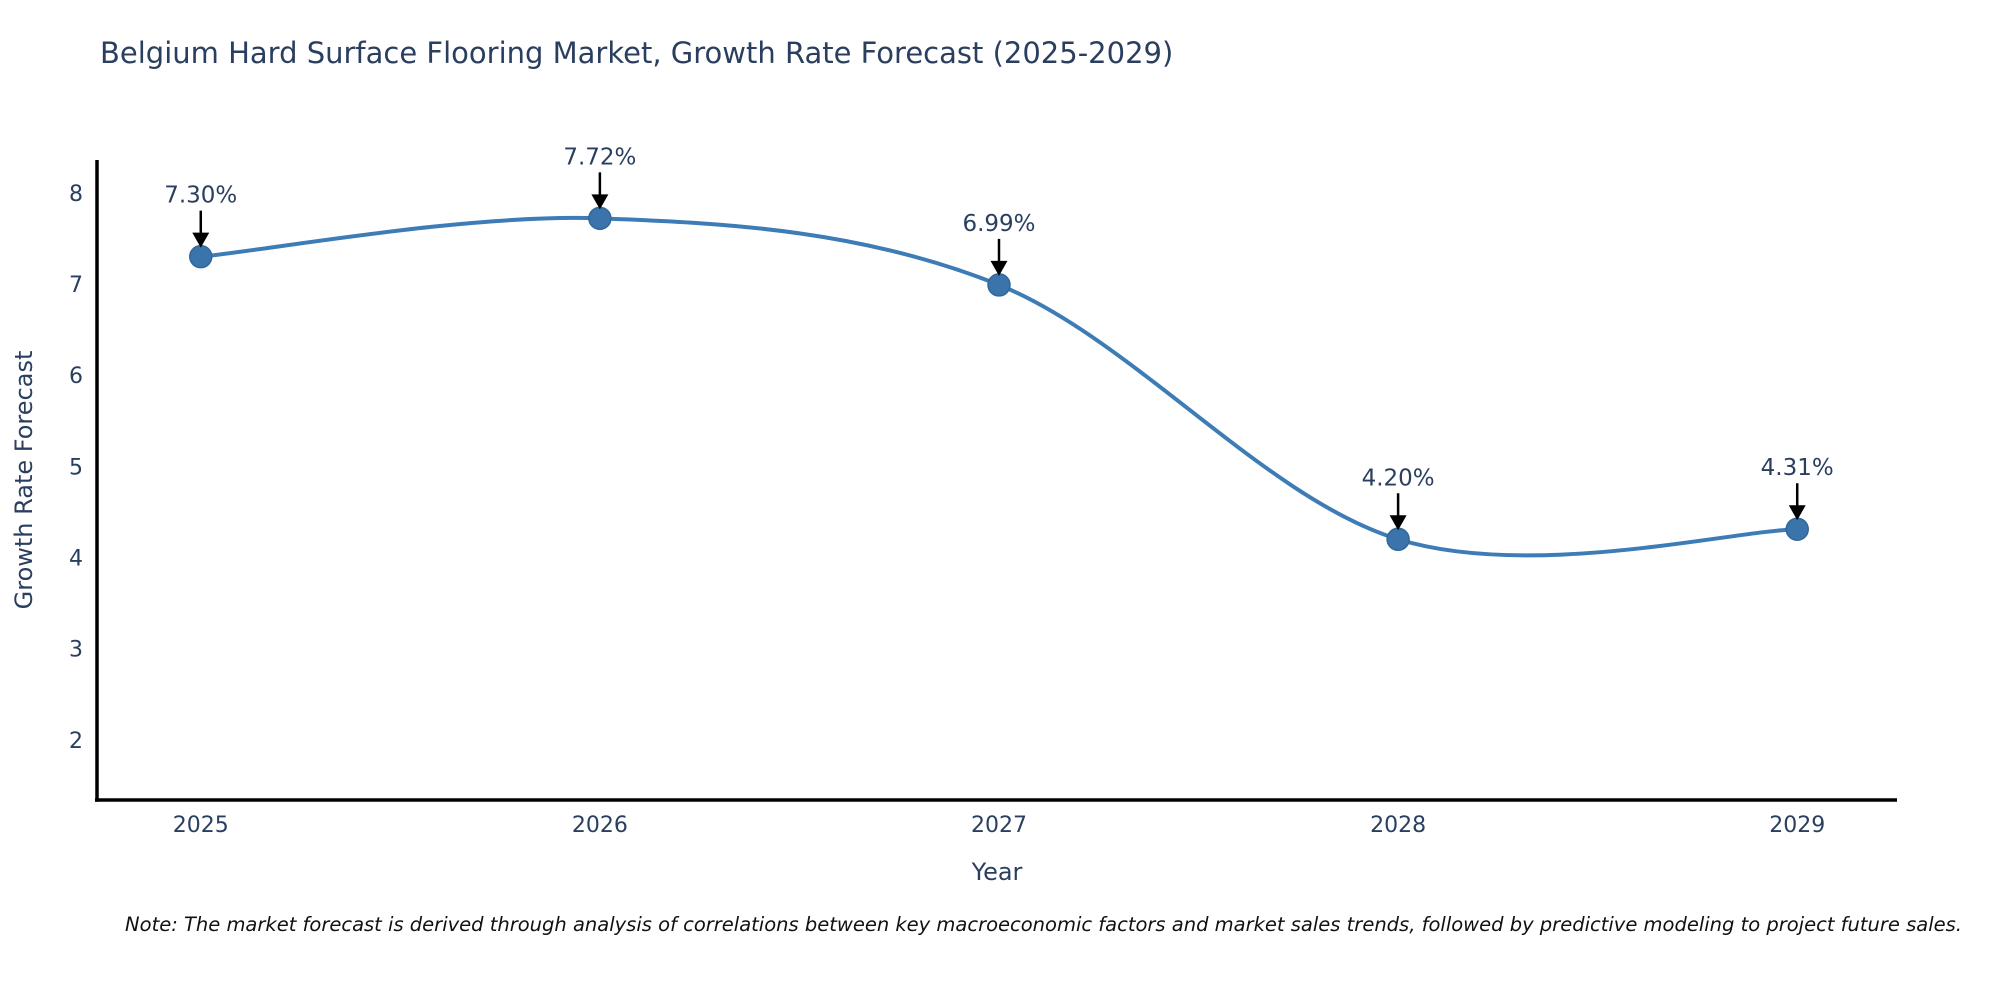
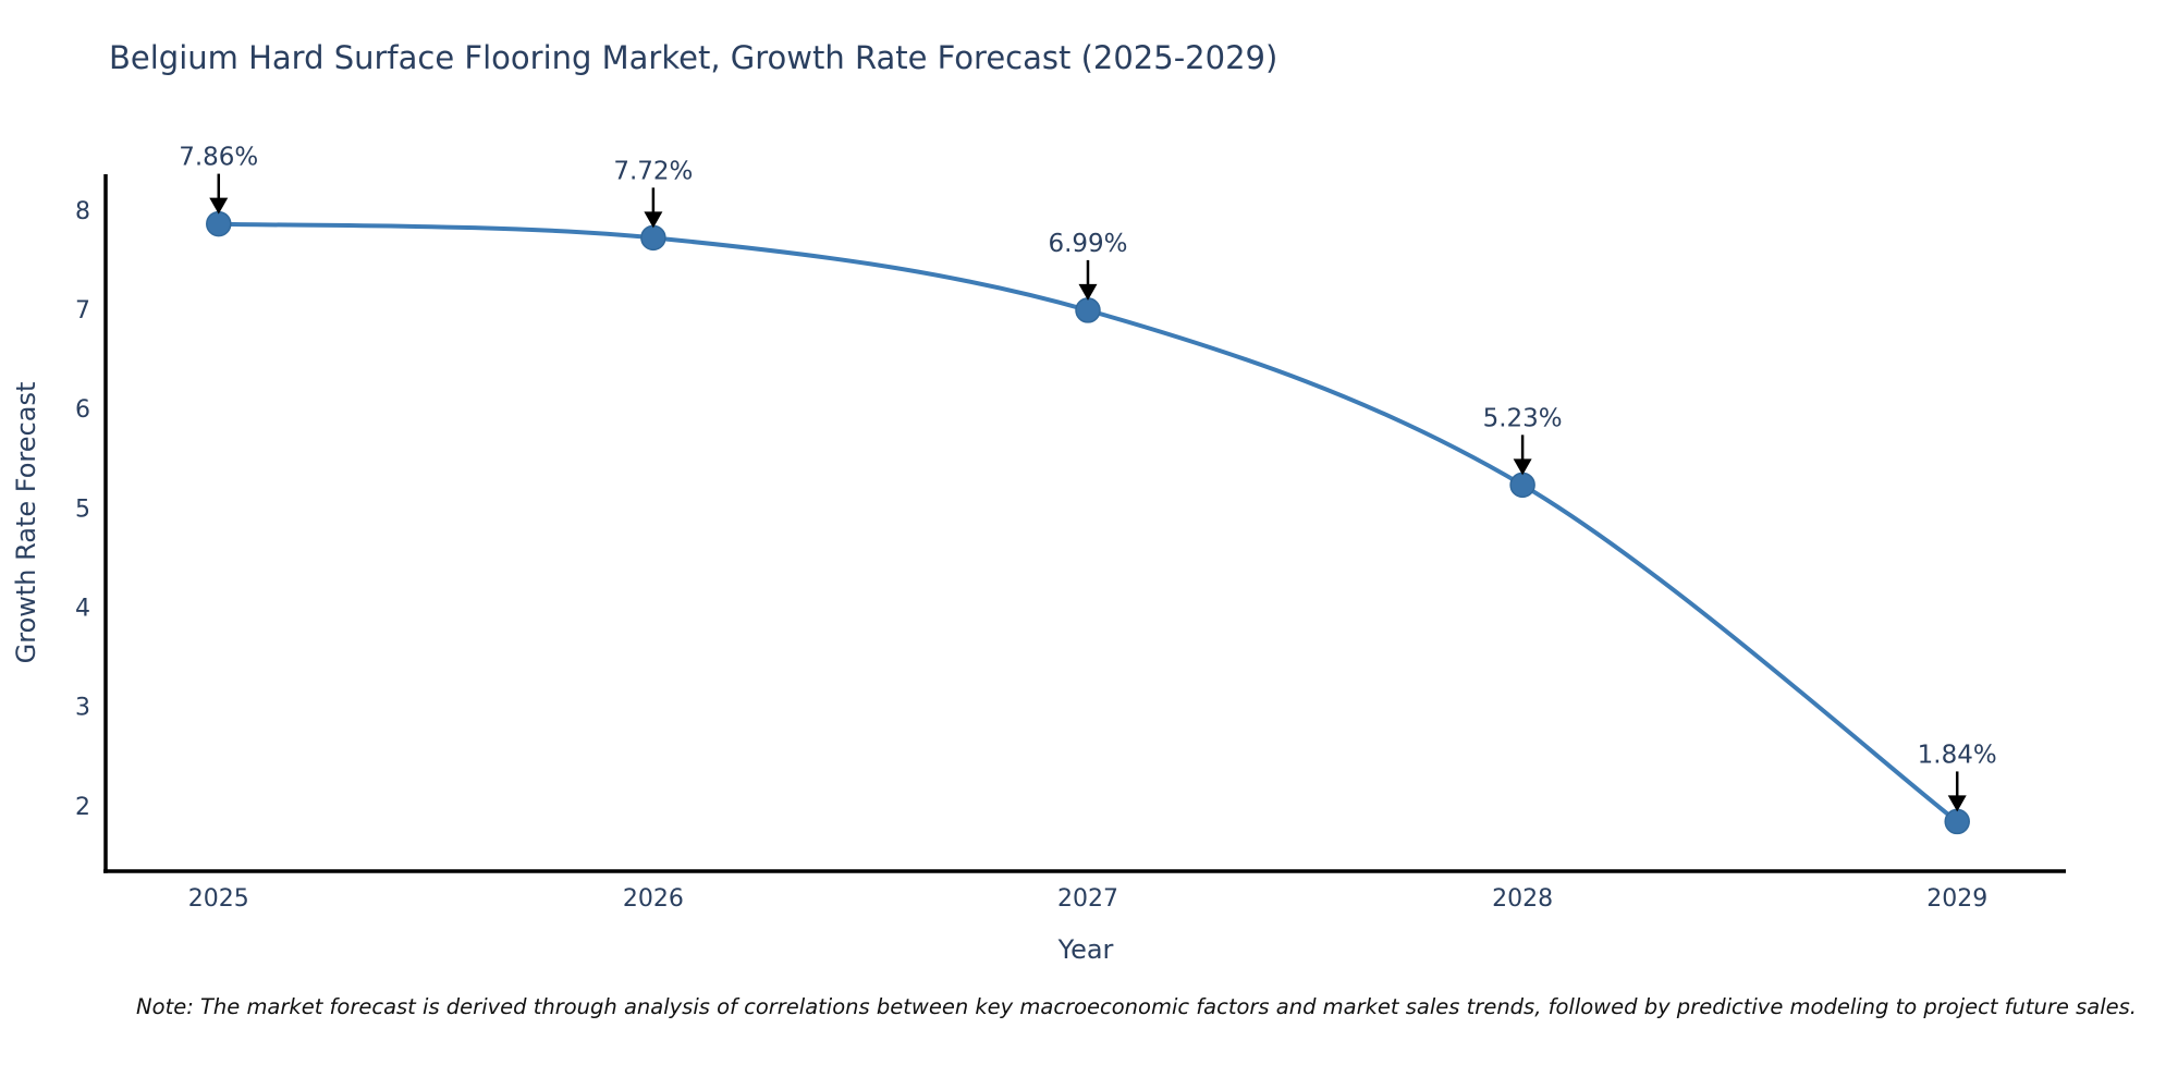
2025: 7.30% -> 7.86%
2028: 4.20% -> 5.23%
2029: 4.31% -> 1.84%
